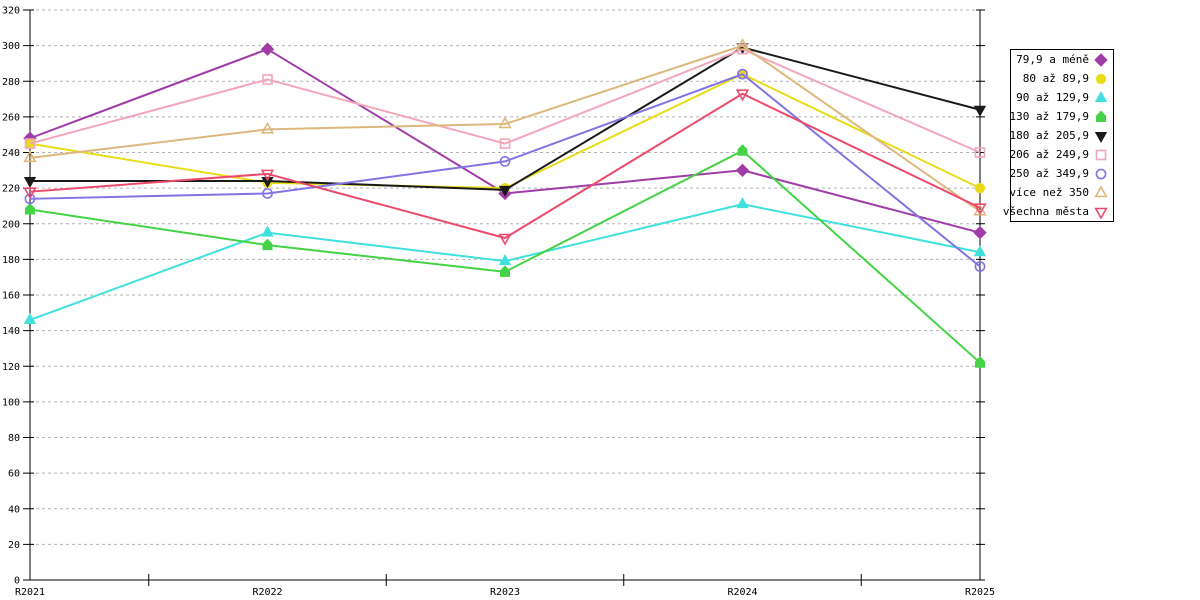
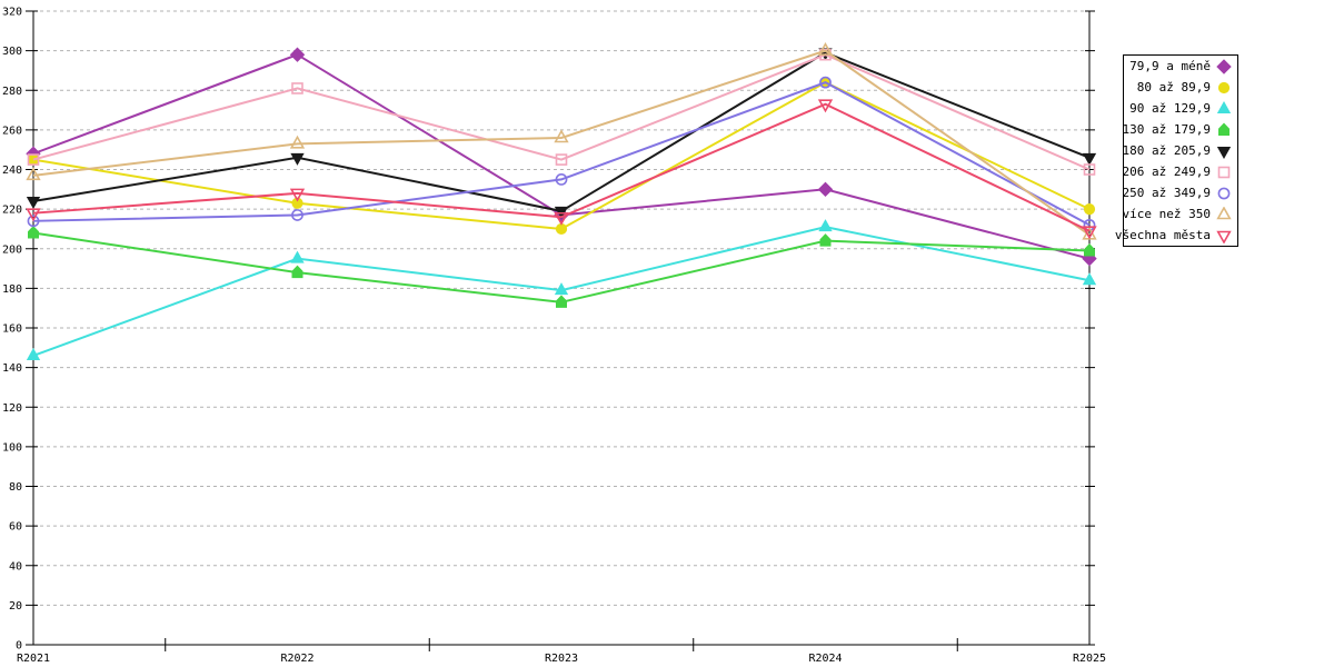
180 až 205,9/R2022: 224 -> 246
80 až 89,9/R2023: 220 -> 210
všechna města/R2023: 192 -> 216
130 až 179,9/R2024: 241 -> 204
130 až 179,9/R2025: 122 -> 199
180 až 205,9/R2025: 264 -> 246
250 až 349,9/R2025: 176 -> 212
